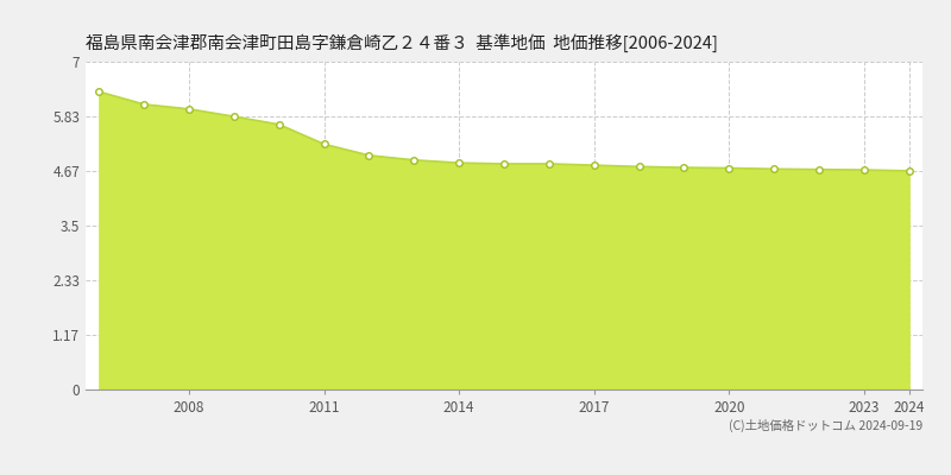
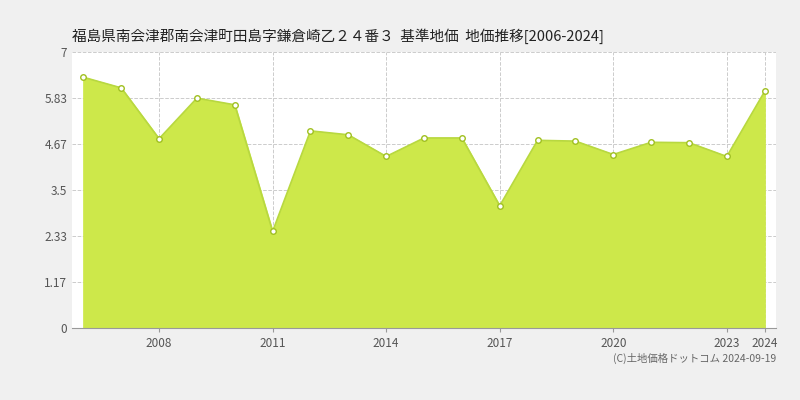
2008: 5.99 -> 4.80
2011: 5.24 -> 2.45
2014: 4.84 -> 4.35
2017: 4.79 -> 3.10
2020: 4.73 -> 4.40
2023: 4.69 -> 4.35
2024: 4.67 -> 6.00
